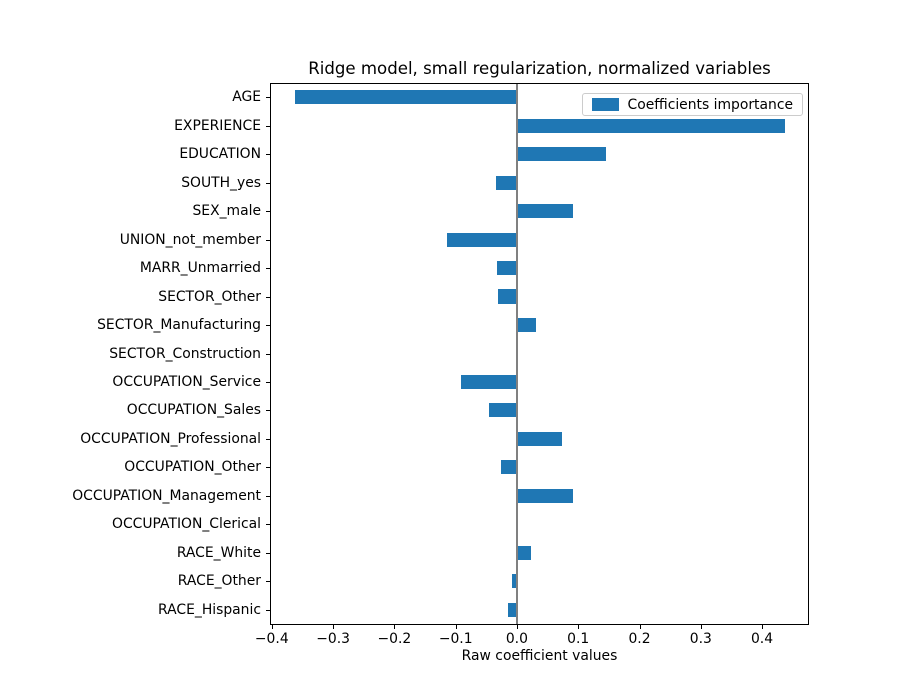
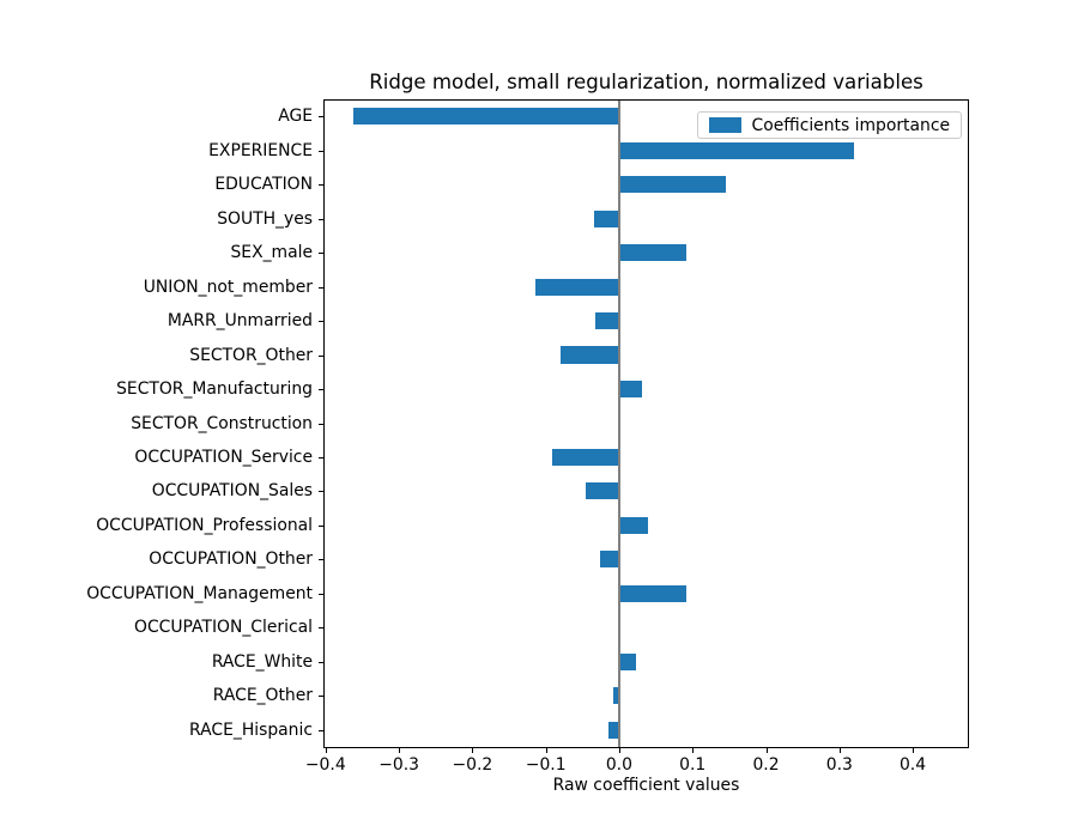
EXPERIENCE: 0.44 -> 0.32
SECTOR_Other: -0.03 -> -0.08
OCCUPATION_Professional: 0.07 -> 0.04
